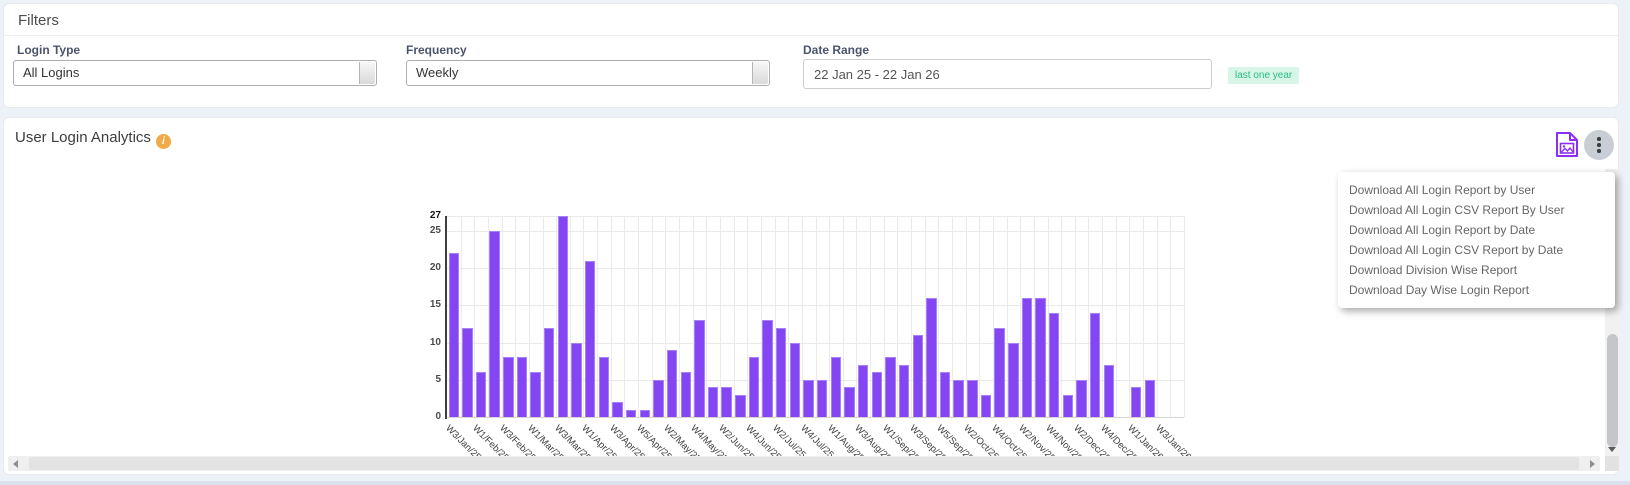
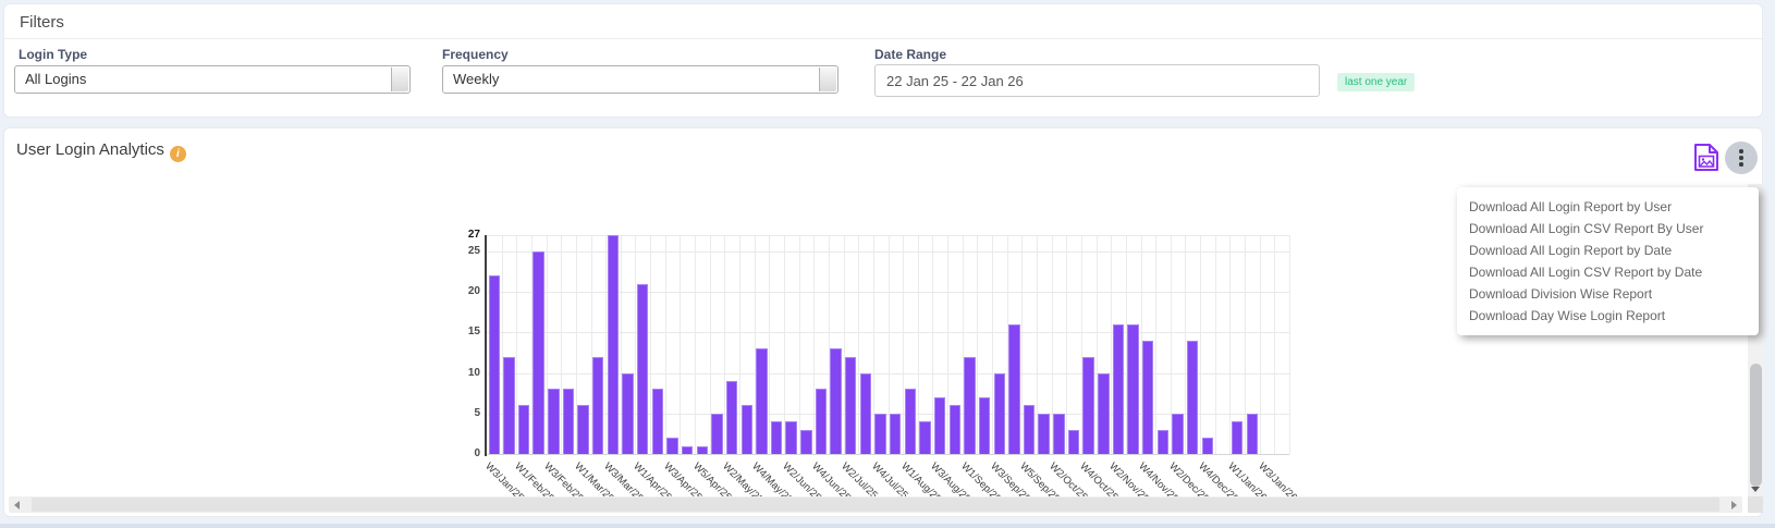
W1/Sep/25: 8 -> 12
W3/Sep/25: 11 -> 10
W4/Dec/25: 7 -> 2
